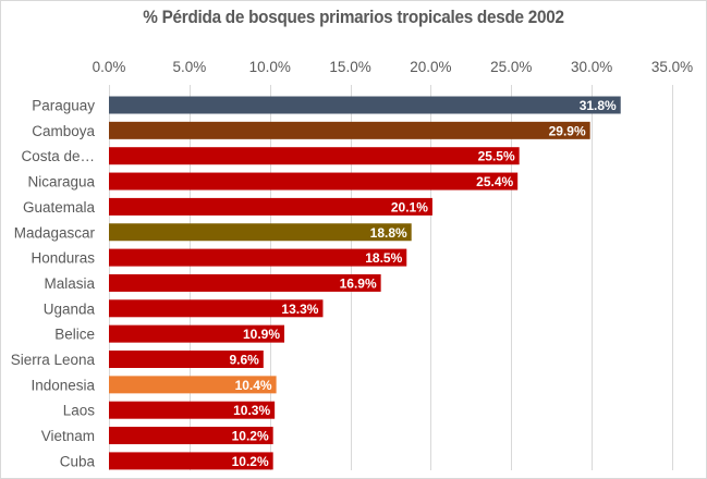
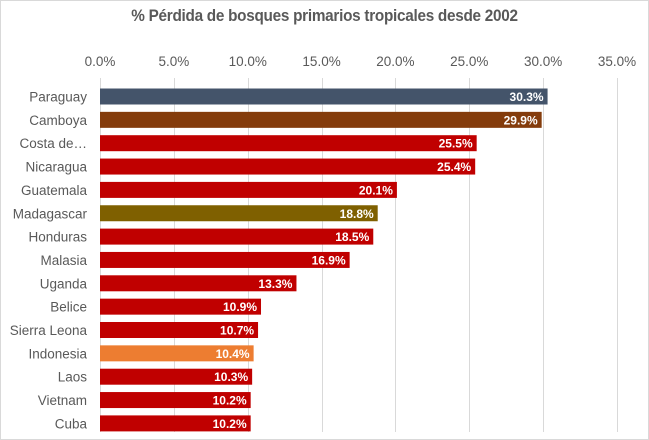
Paraguay: 31.8% -> 30.3%
Sierra Leona: 9.6% -> 10.7%
